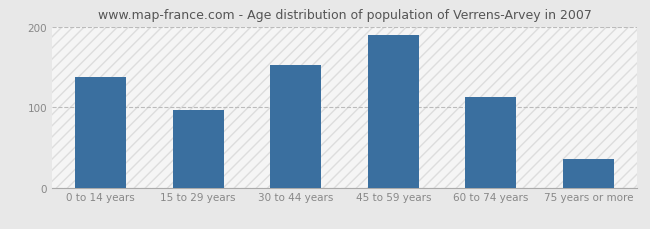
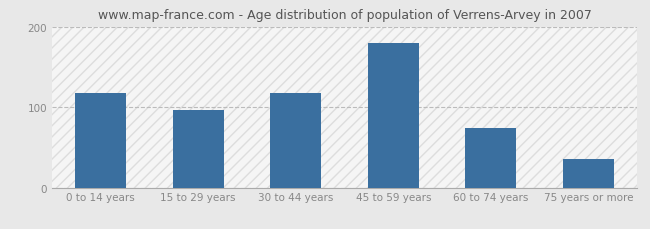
0 to 14 years: 138 -> 118
30 to 44 years: 152 -> 118
45 to 59 years: 190 -> 180
60 to 74 years: 113 -> 74
